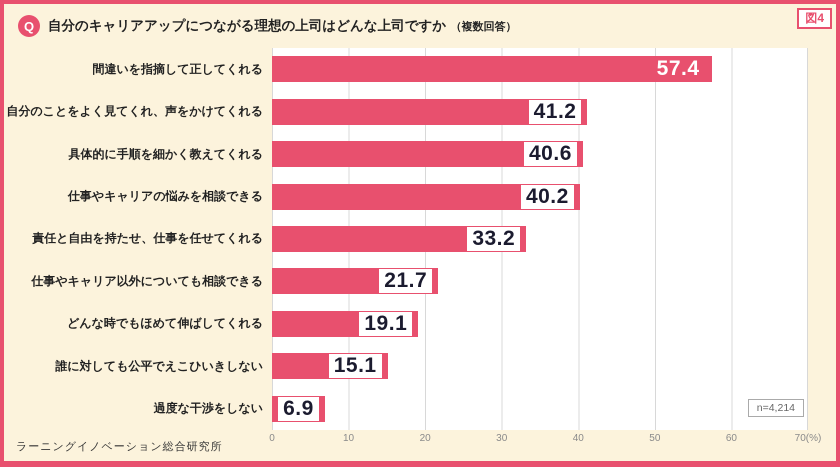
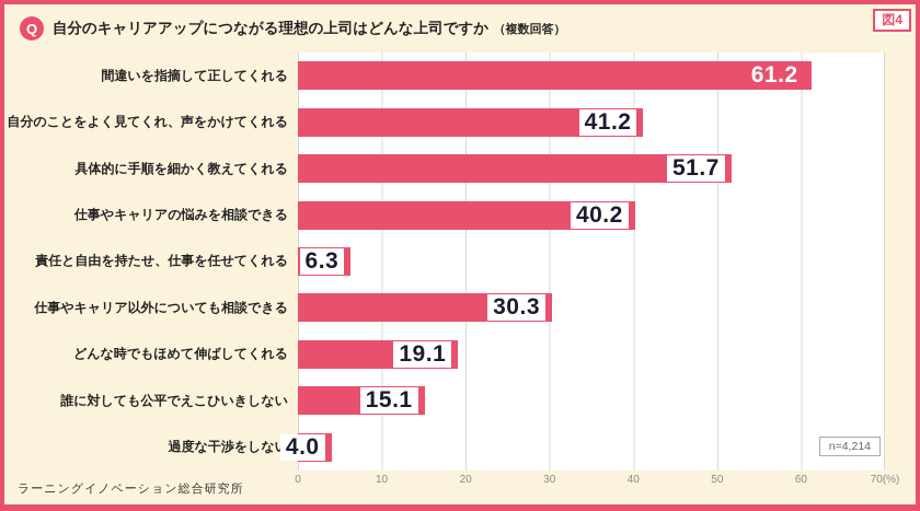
間違いを指摘して正してくれる: 57.4 -> 61.2
具体的に手順を細かく教えてくれる: 40.6 -> 51.7
責任と自由を持たせ、仕事を任せてくれる: 33.2 -> 6.3
仕事やキャリア以外についても相談できる: 21.7 -> 30.3
過度な干渉をしない: 6.9 -> 4.0
